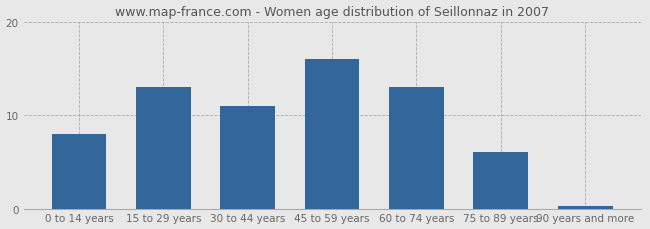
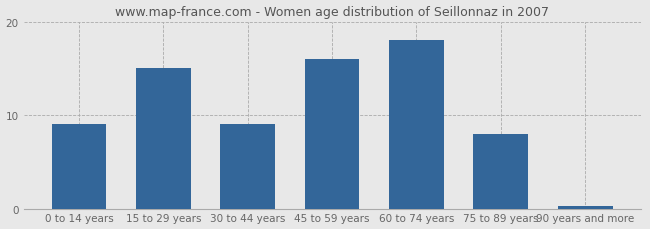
0 to 14 years: 8.0 -> 9.0
15 to 29 years: 13.0 -> 15.0
30 to 44 years: 11.0 -> 9.0
60 to 74 years: 13.0 -> 18.0
75 to 89 years: 6.0 -> 8.0
